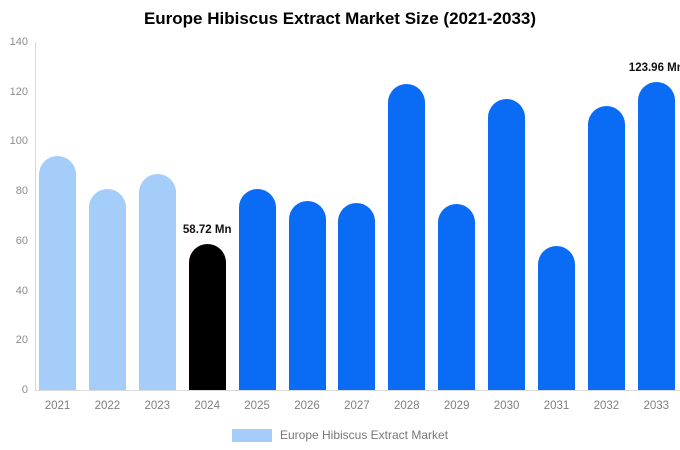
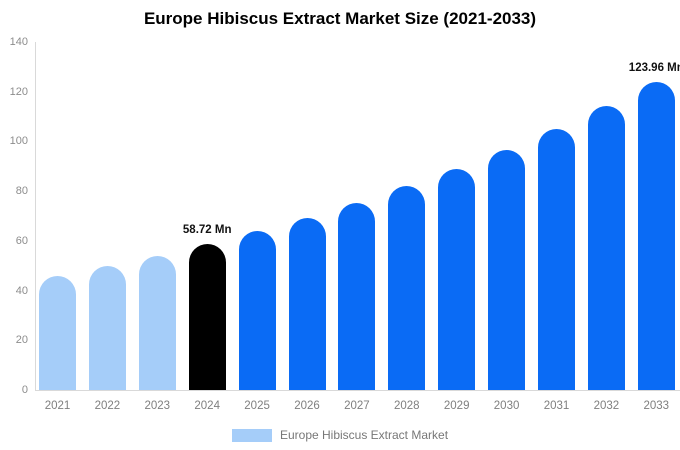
2021: 94 -> 46
2022: 81 -> 50
2023: 87 -> 54
2025: 81 -> 64
2026: 76 -> 69
2028: 123 -> 82
2029: 75 -> 89
2030: 117 -> 97
2031: 58 -> 105
